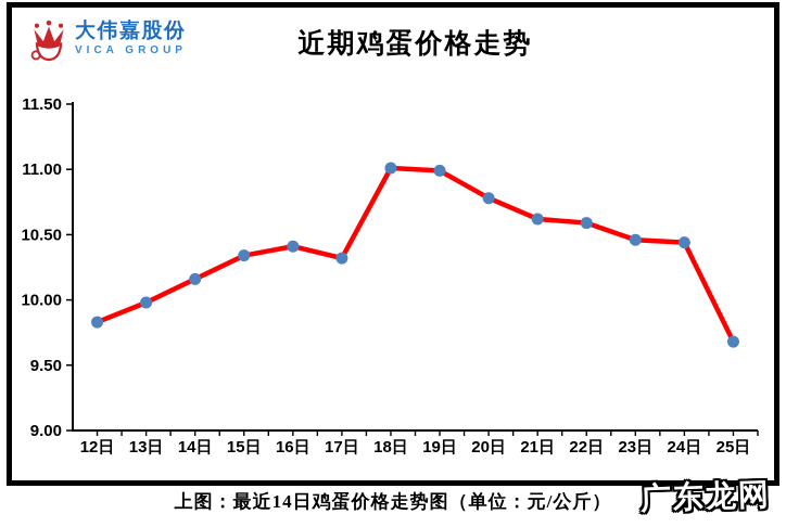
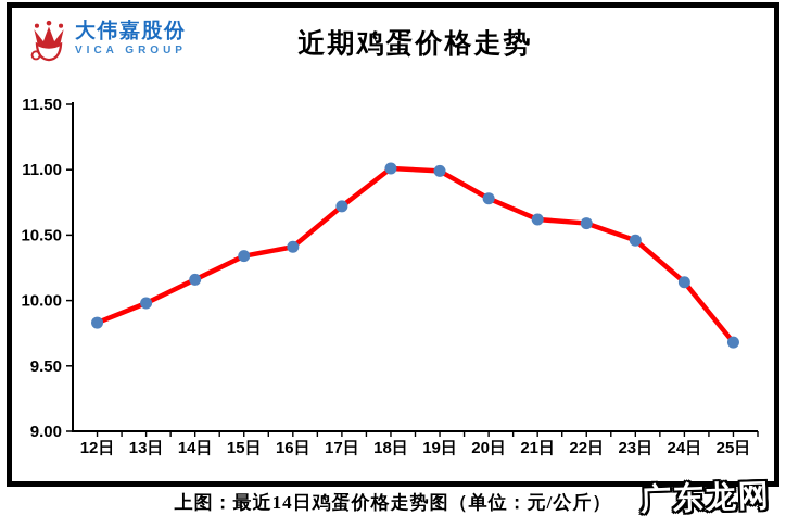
17日: 10.32 -> 10.72
24日: 10.44 -> 10.14
